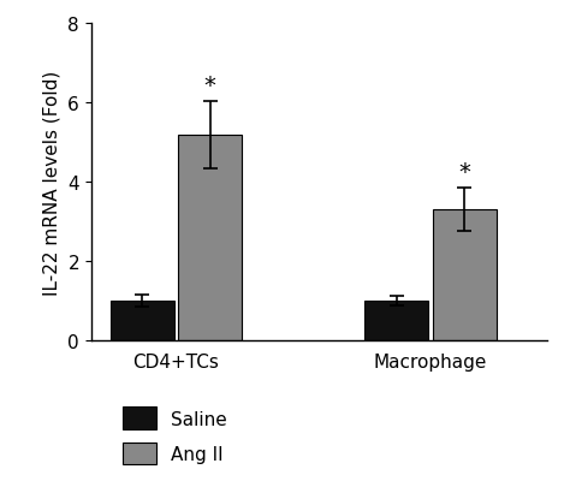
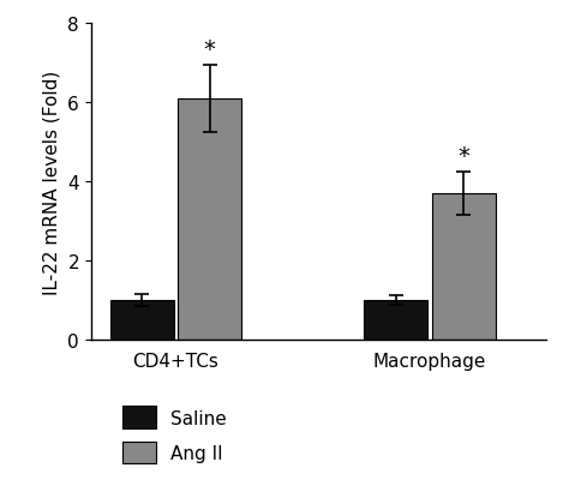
Ang II/CD4+TCs: 5.2 -> 6.1
Ang II/Macrophage: 3.3 -> 3.7
